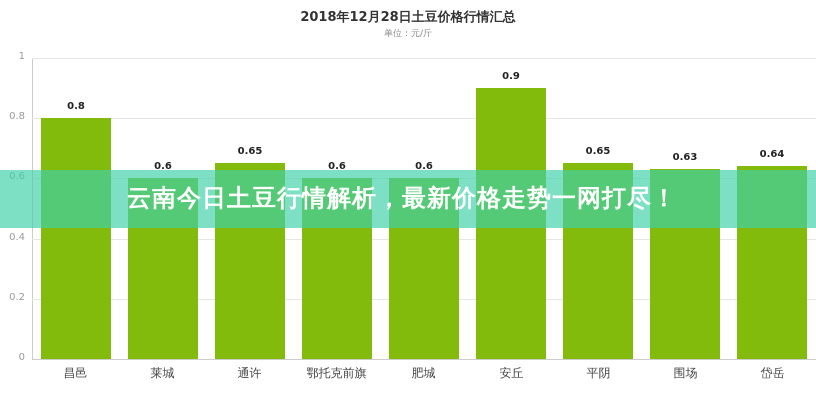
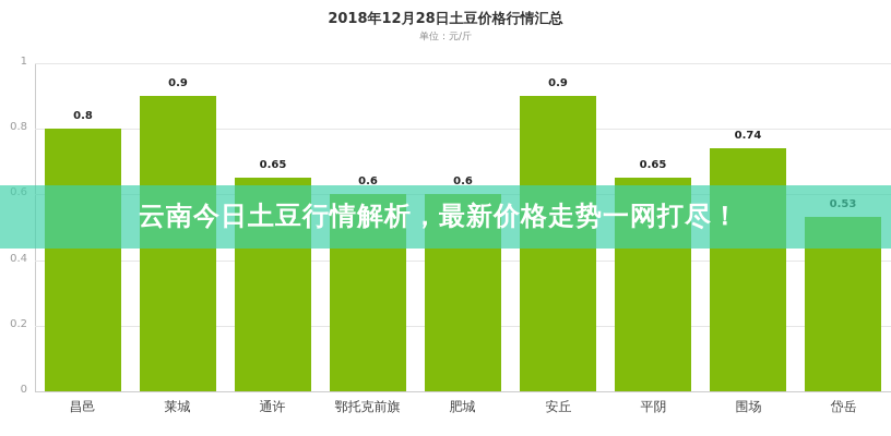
莱城: 0.6 -> 0.9
围场: 0.63 -> 0.74
岱岳: 0.64 -> 0.53
